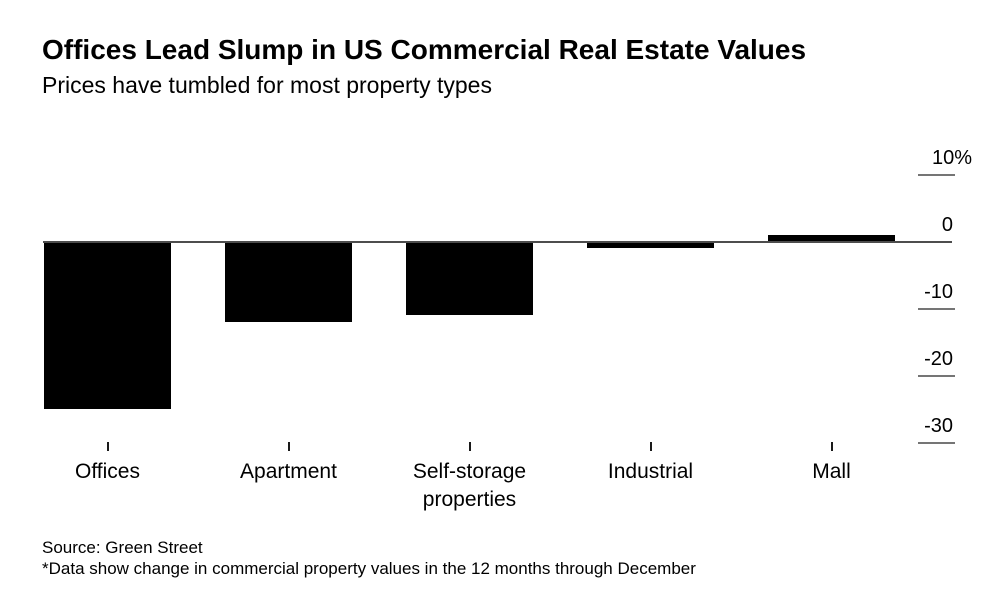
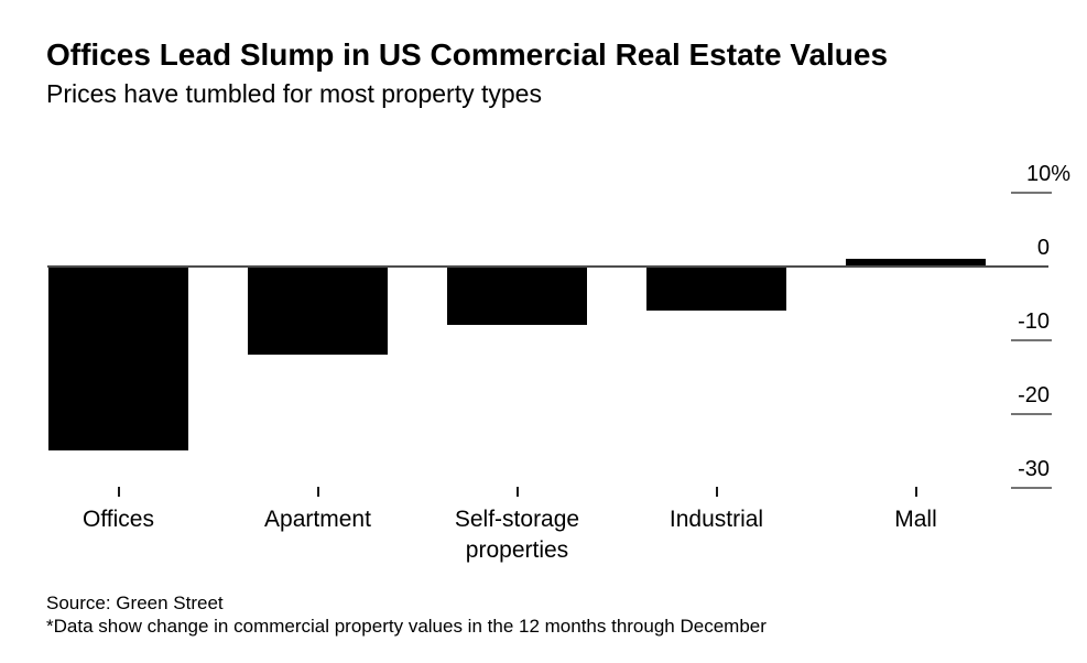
Self-storage properties: -11 -> -8
Industrial: -1 -> -6
